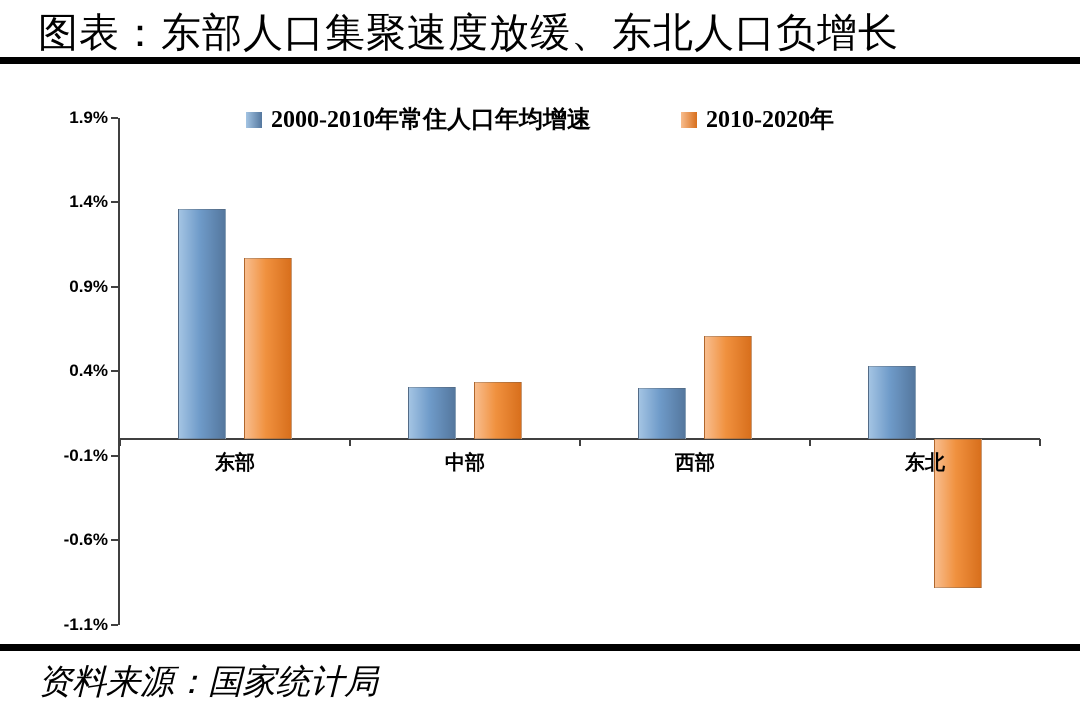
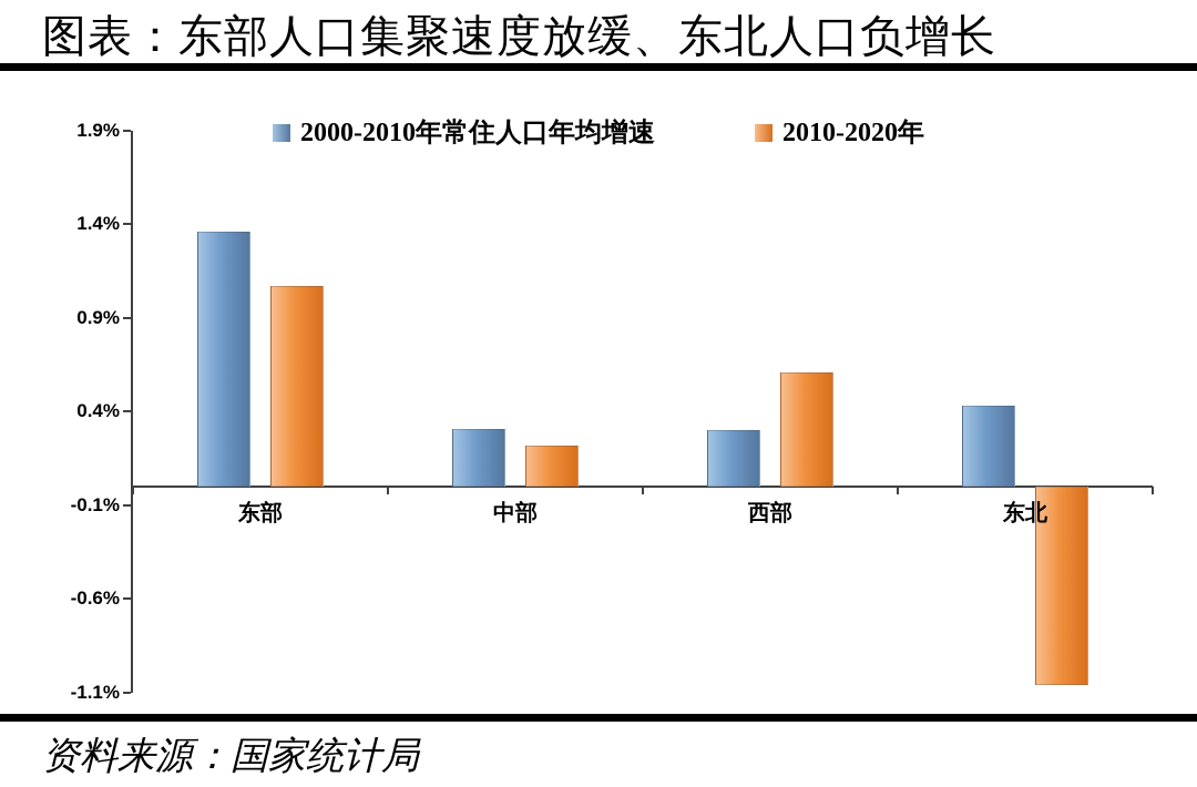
2010-2020年/中部: 0.34% -> 0.22%
2010-2020年/东北: -0.88% -> -1.06%
